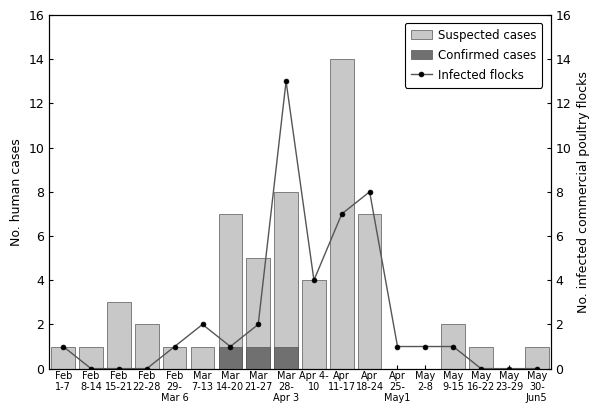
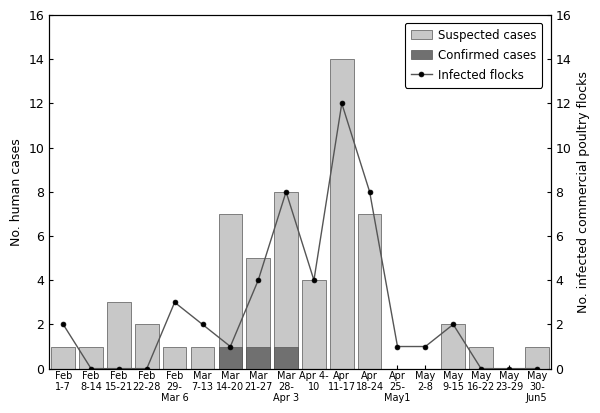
Infected flocks/Feb 1-7: 1 -> 2
Infected flocks/Feb 29- Mar 6: 1 -> 3
Infected flocks/Mar 21-27: 2 -> 4
Infected flocks/Mar 28- Apr 3: 13 -> 8
Infected flocks/Apr 11-17: 7 -> 12
Infected flocks/May 9-15: 1 -> 2
